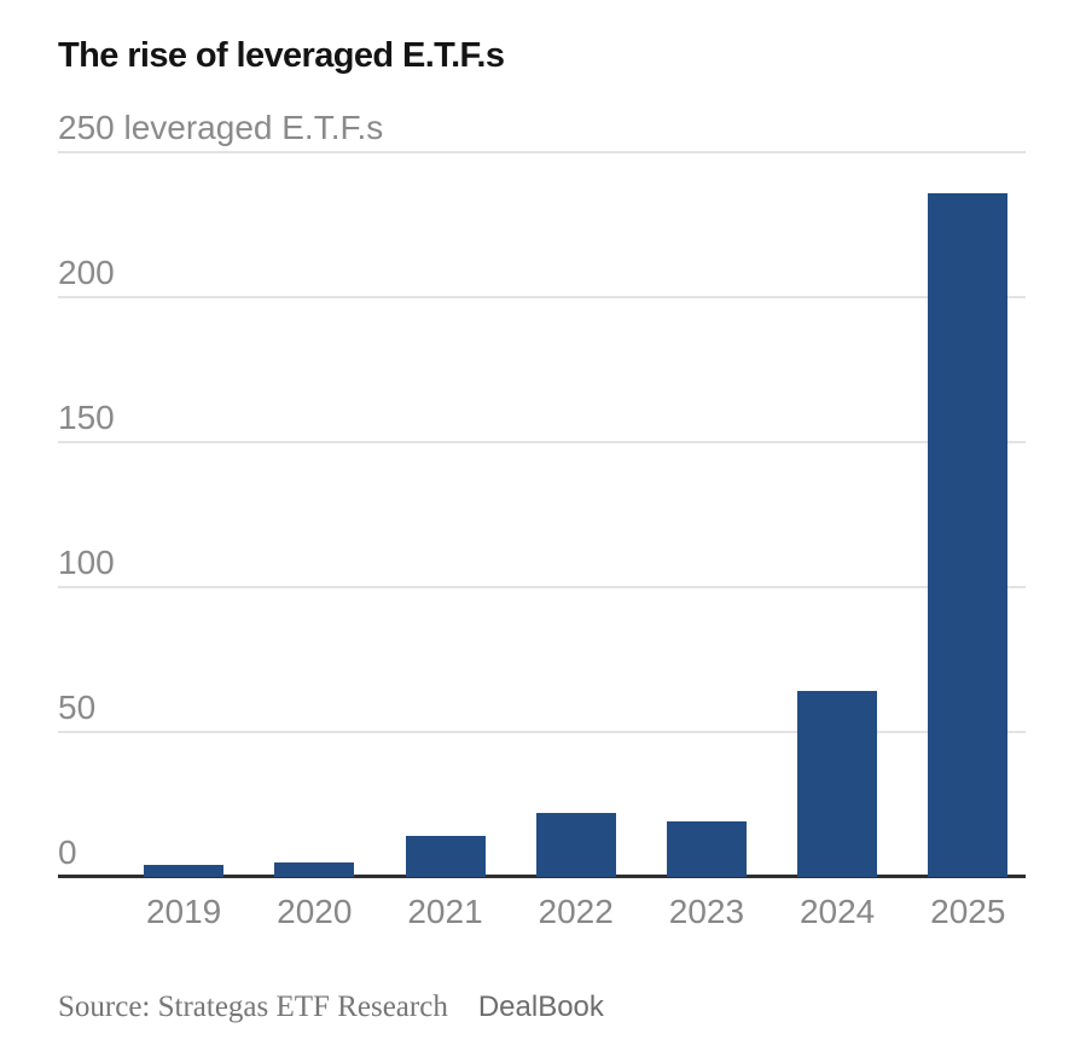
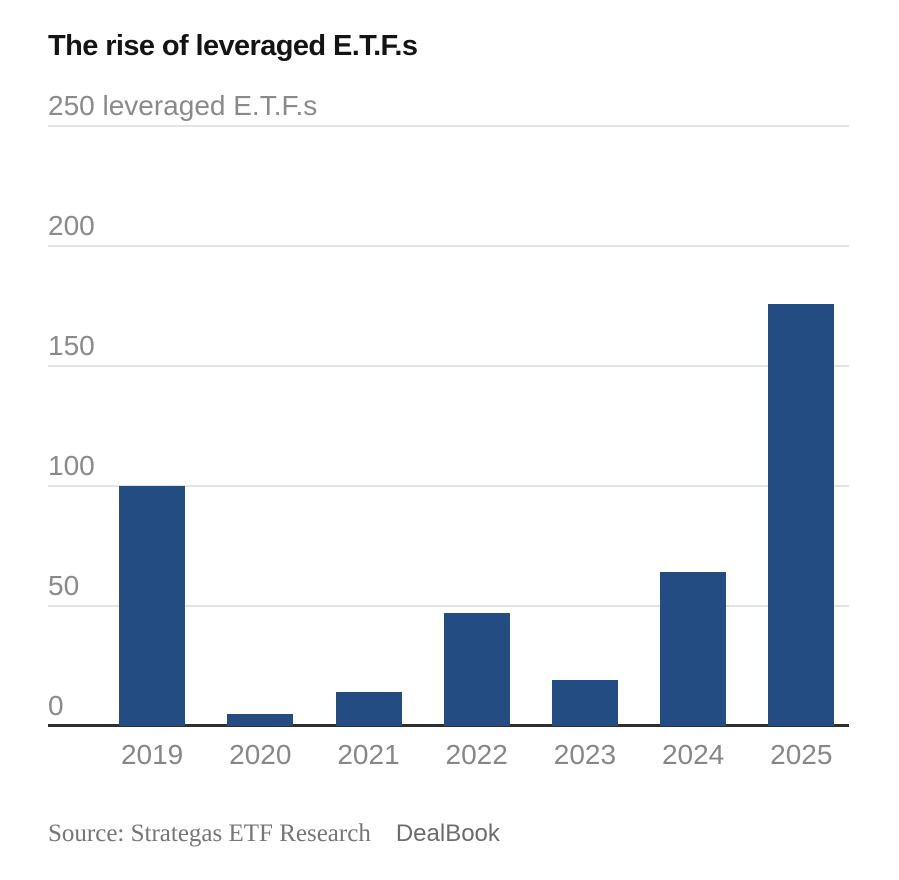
2019: 4 -> 100
2022: 22 -> 47
2025: 236 -> 176
